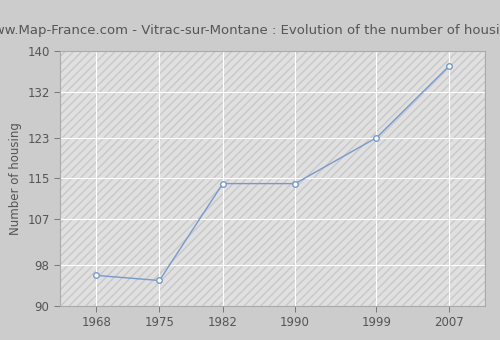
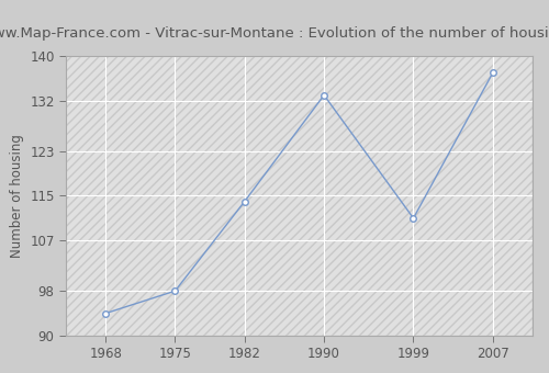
1968: 96 -> 94
1975: 95 -> 98
1990: 114 -> 133
1999: 123 -> 111
